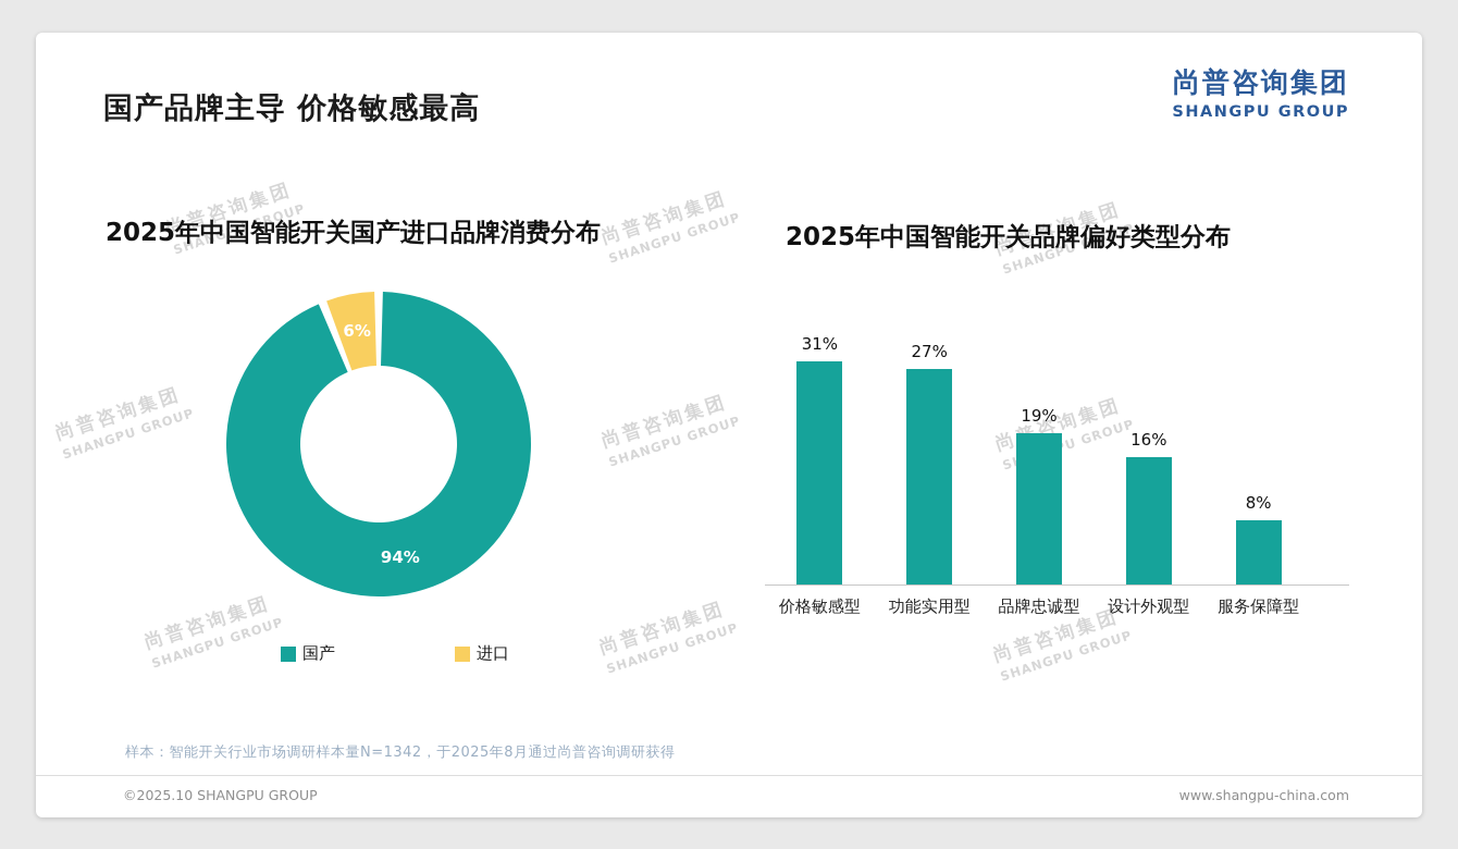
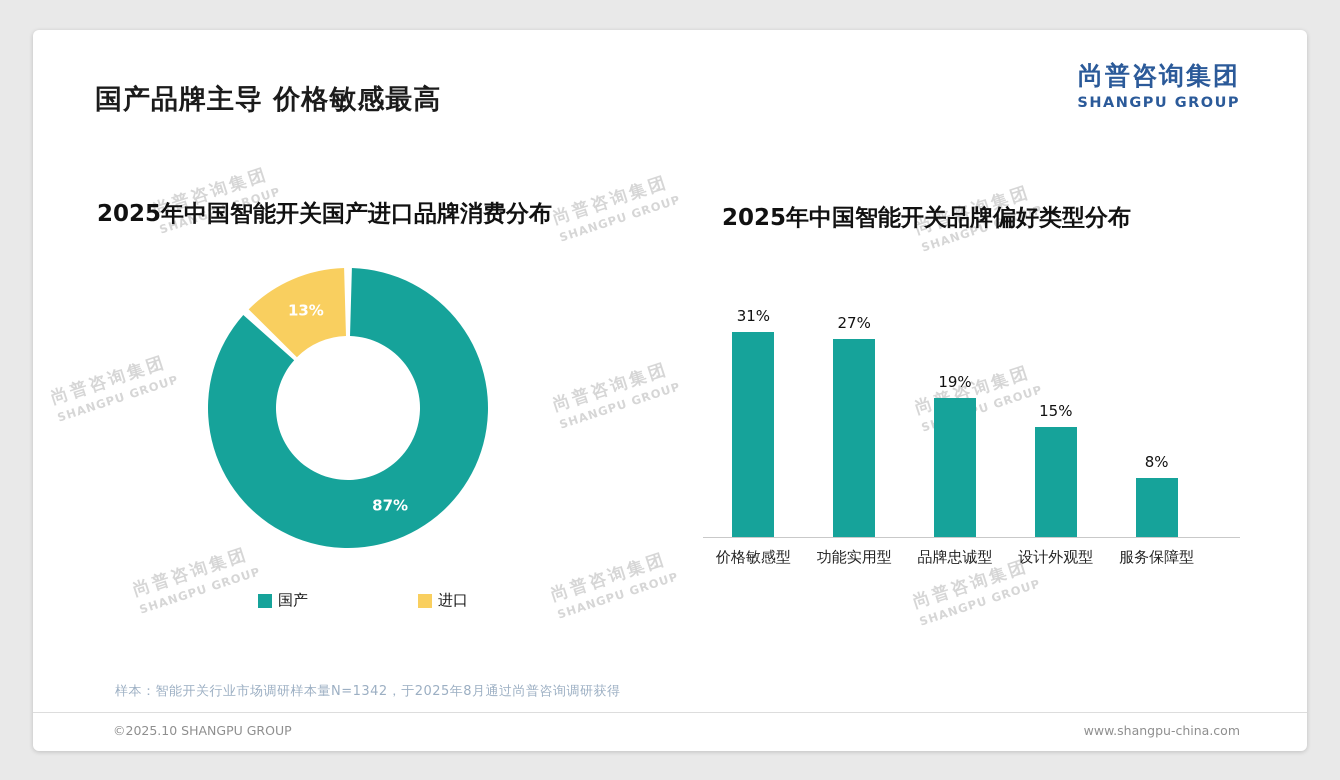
2025年中国智能开关国产进口品牌消费分布/国产: 94% -> 87%
2025年中国智能开关国产进口品牌消费分布/进口: 6% -> 13%
2025年中国智能开关品牌偏好类型分布/设计外观型: 16% -> 15%
